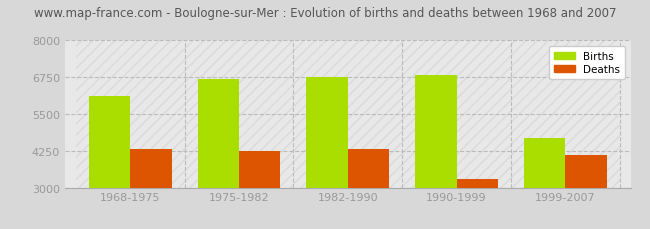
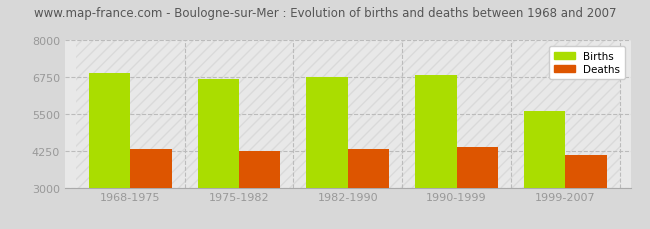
Births/1968-1975: 6100 -> 6900
Deaths/1990-1999: 3300 -> 4380
Births/1999-2007: 4700 -> 5600
